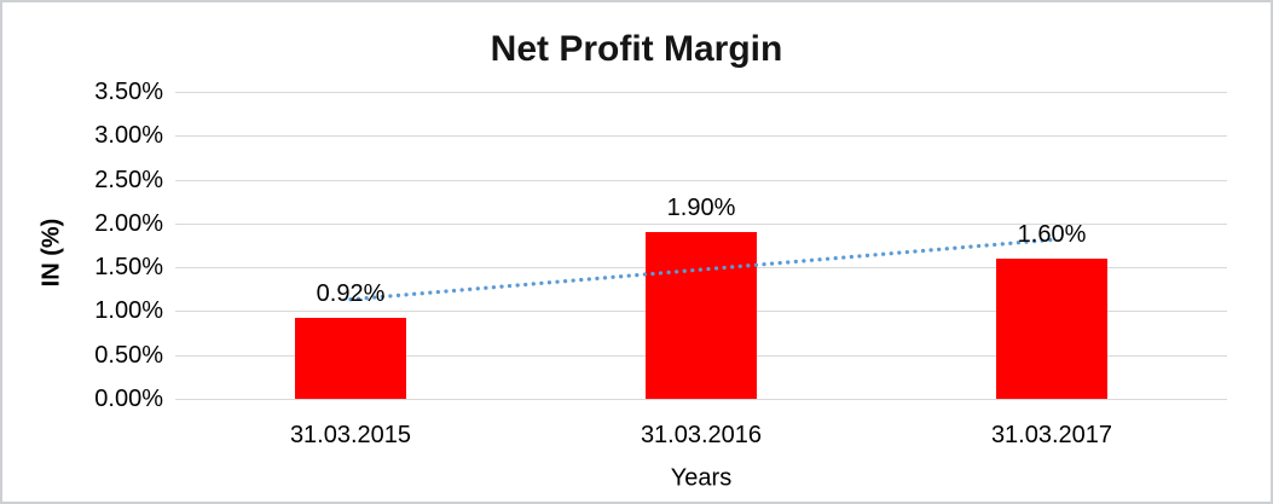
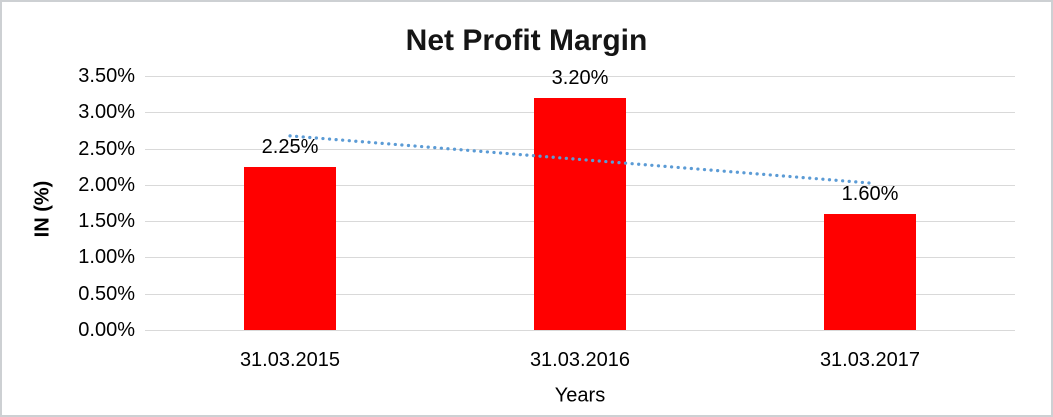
31.03.2015: 0.92% -> 2.25%
31.03.2016: 1.90% -> 3.20%
